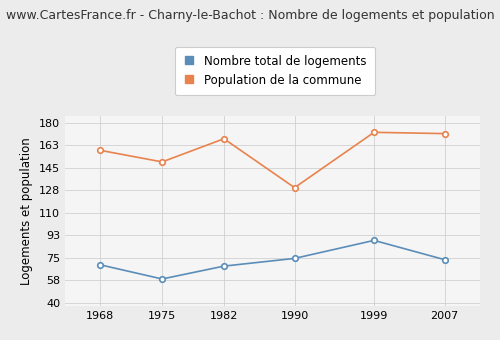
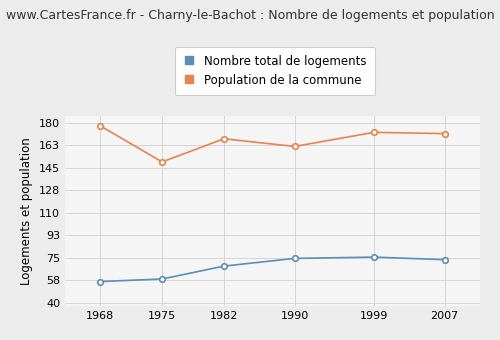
Nombre total de logements/1968: 70 -> 57
Population de la commune/1968: 159 -> 178
Population de la commune/1990: 130 -> 162
Nombre total de logements/1999: 89 -> 76
